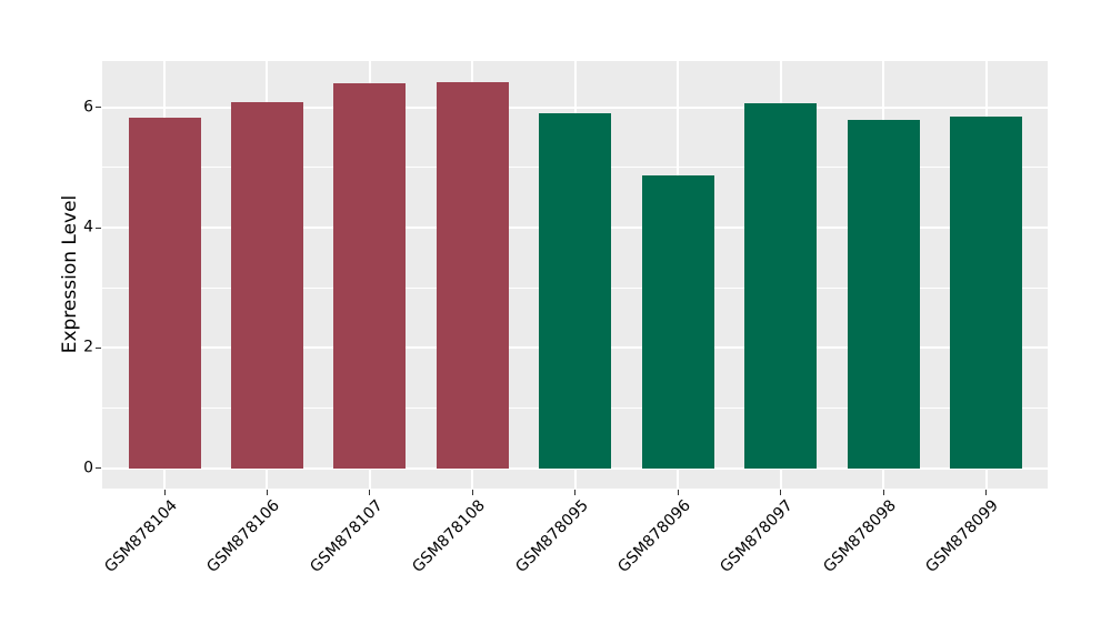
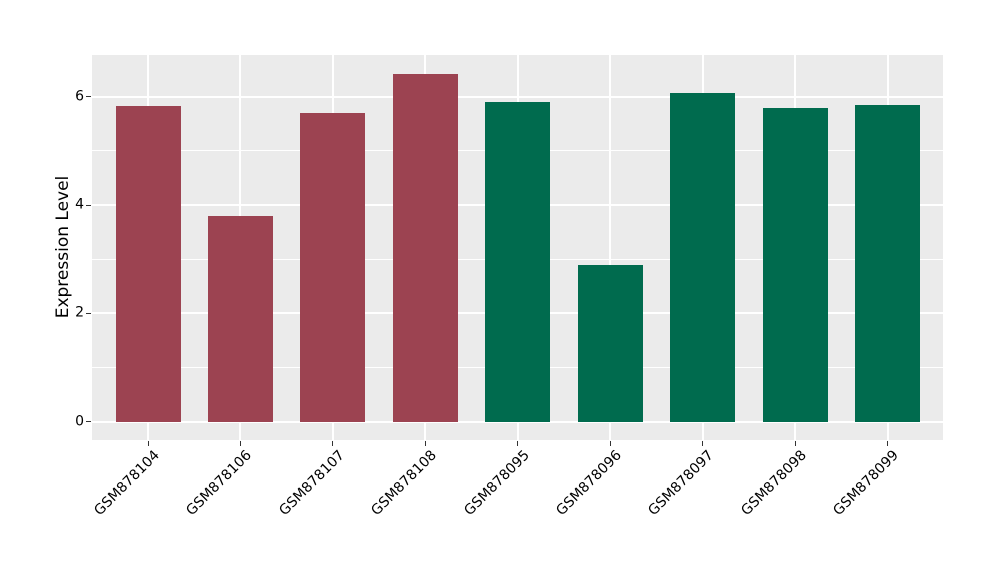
GSM878106: 6.1 -> 3.8
GSM878107: 6.4 -> 5.7
GSM878096: 4.9 -> 2.9
